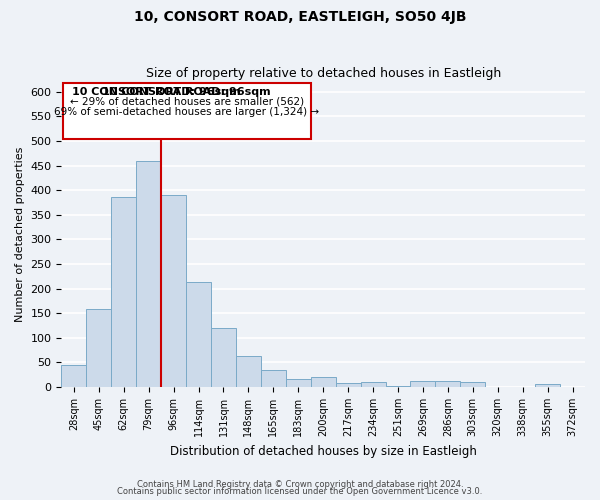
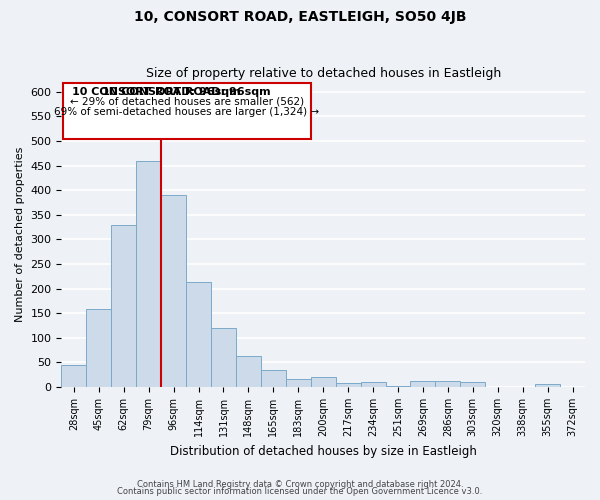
62sqm: 387 -> 330
